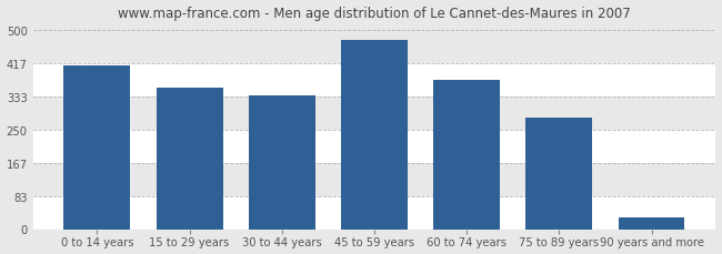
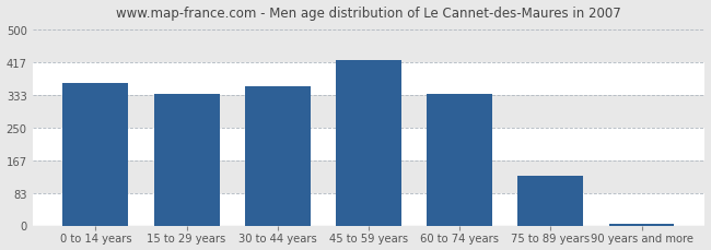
0 to 14 years: 410 -> 362
15 to 29 years: 355 -> 335
30 to 44 years: 335 -> 355
45 to 59 years: 475 -> 422
60 to 74 years: 375 -> 336
75 to 89 years: 280 -> 128
90 years and more: 30 -> 5
